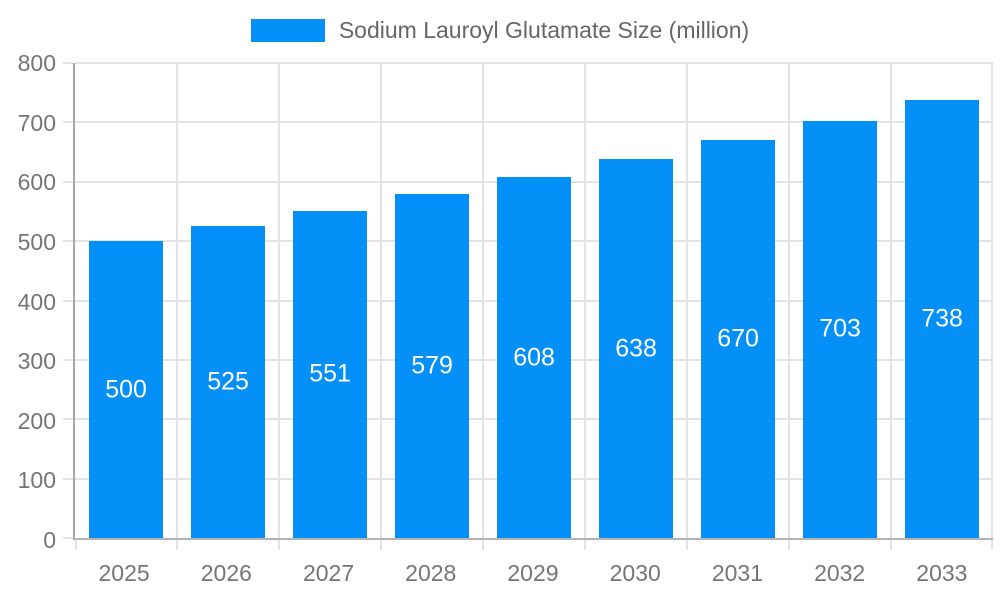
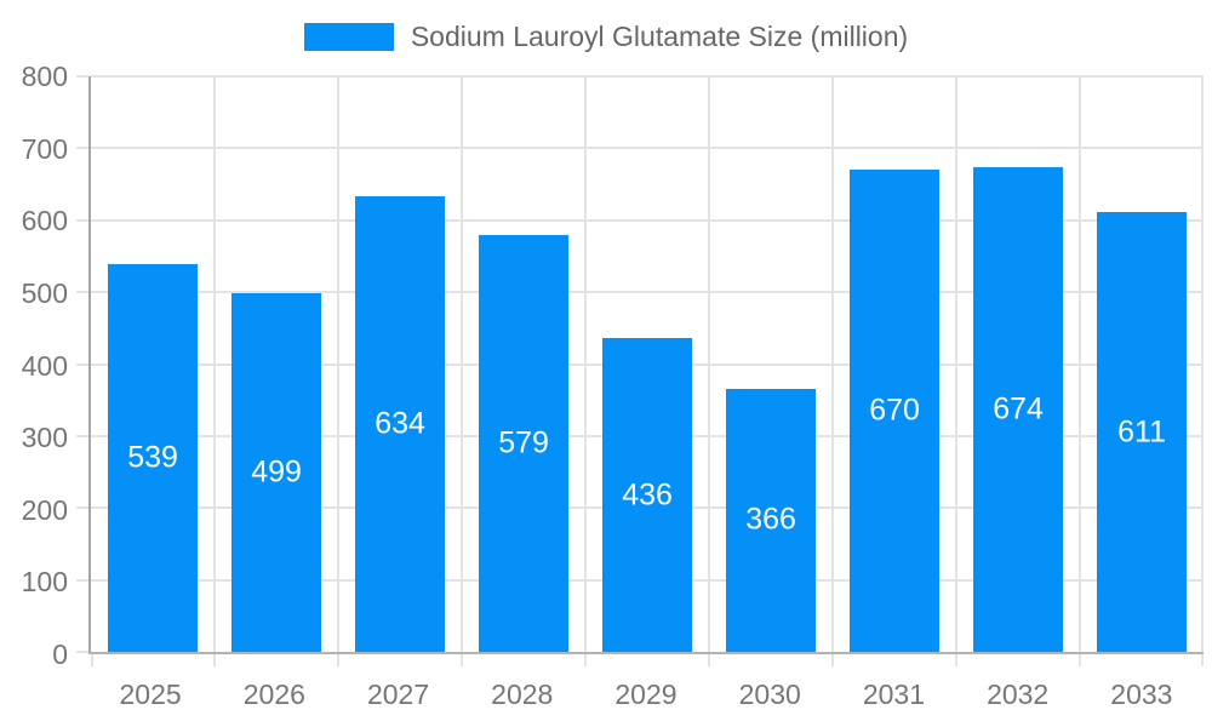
2025: 500 -> 539
2026: 525 -> 499
2027: 551 -> 634
2029: 608 -> 436
2030: 638 -> 366
2032: 703 -> 674
2033: 738 -> 611
